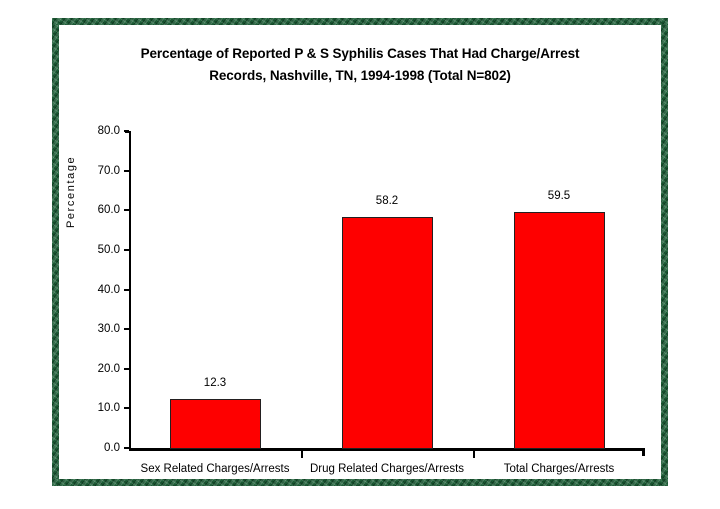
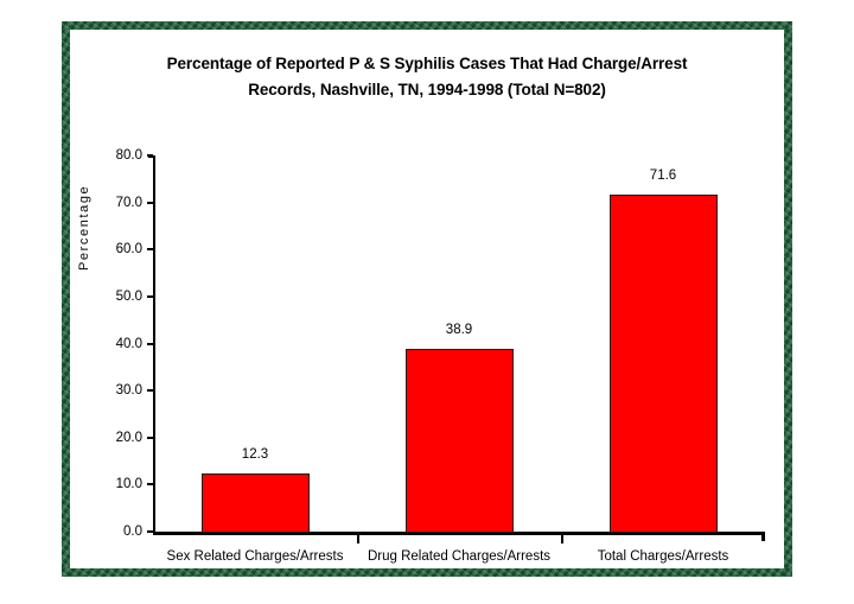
Drug Related Charges/Arrests: 58.2 -> 38.9
Total Charges/Arrests: 59.5 -> 71.6
